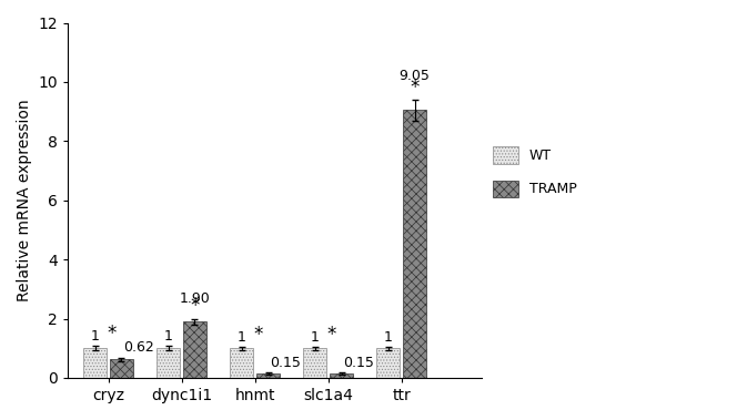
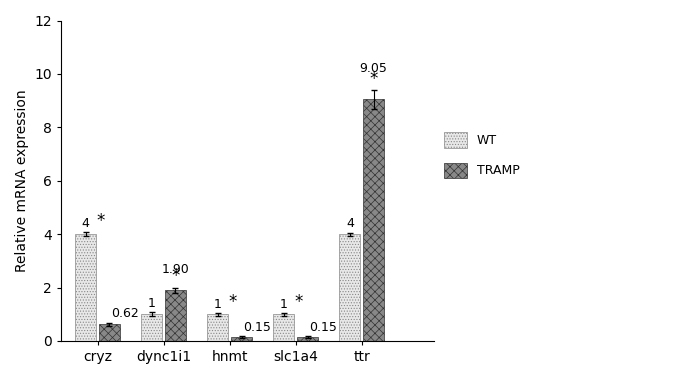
WT/cryz: 1 -> 4
WT/ttr: 1 -> 4
